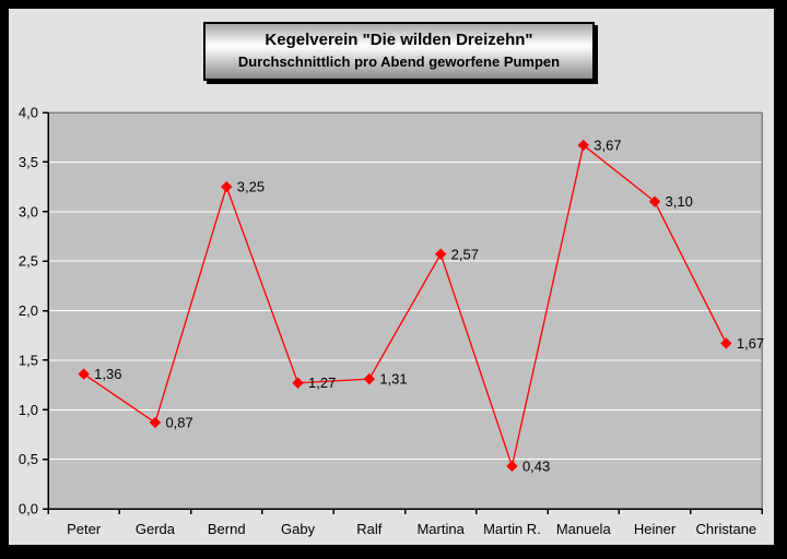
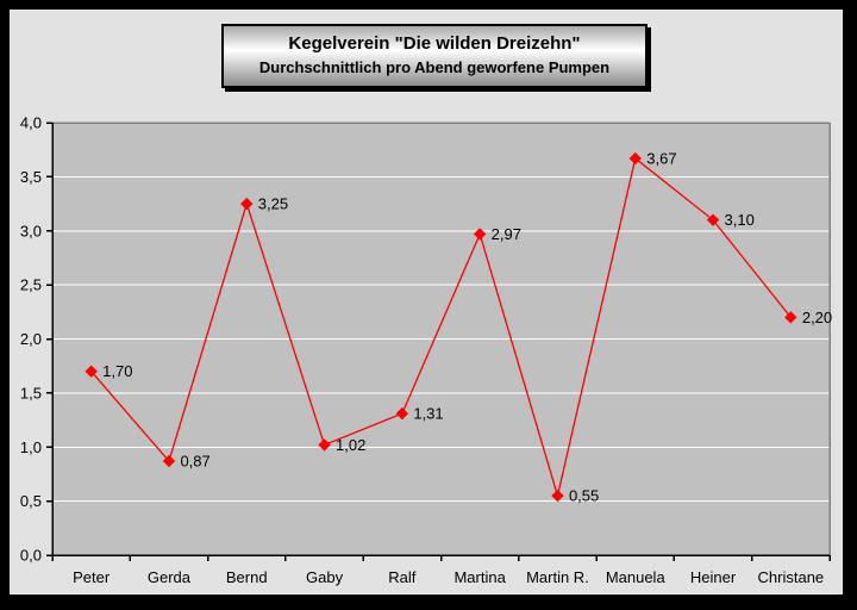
Peter: 1,36 -> 1,70
Gaby: 1,27 -> 1,02
Martina: 2,57 -> 2,97
Martin R.: 0,43 -> 0,55
Christane: 1,67 -> 2,20
